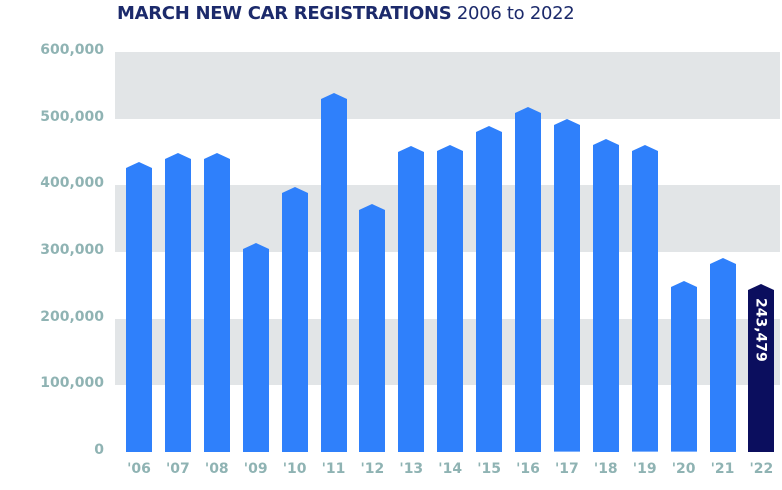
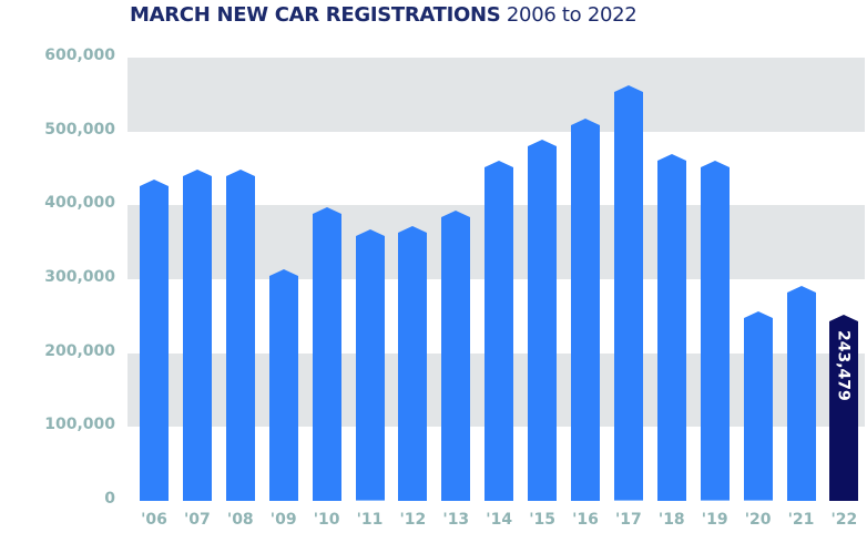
'11: 530000 -> 360000
'13: 450000 -> 380000
'17: 490000 -> 550000
